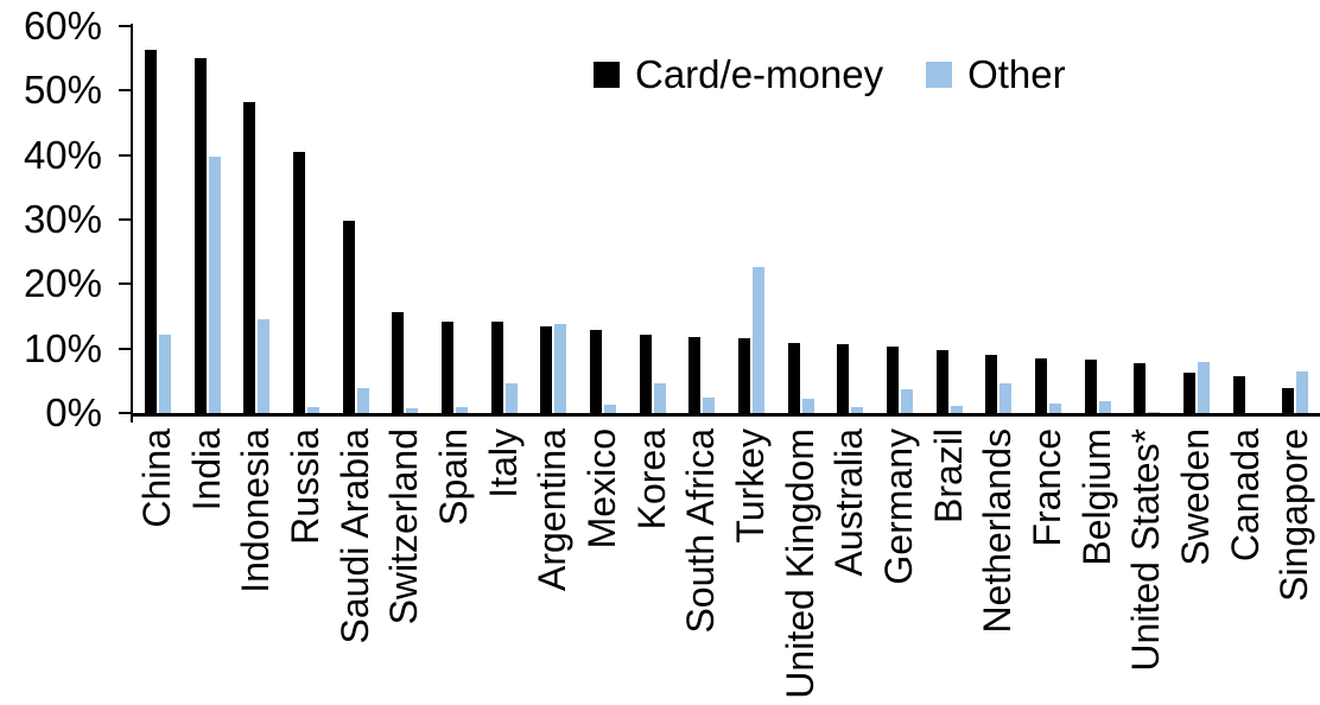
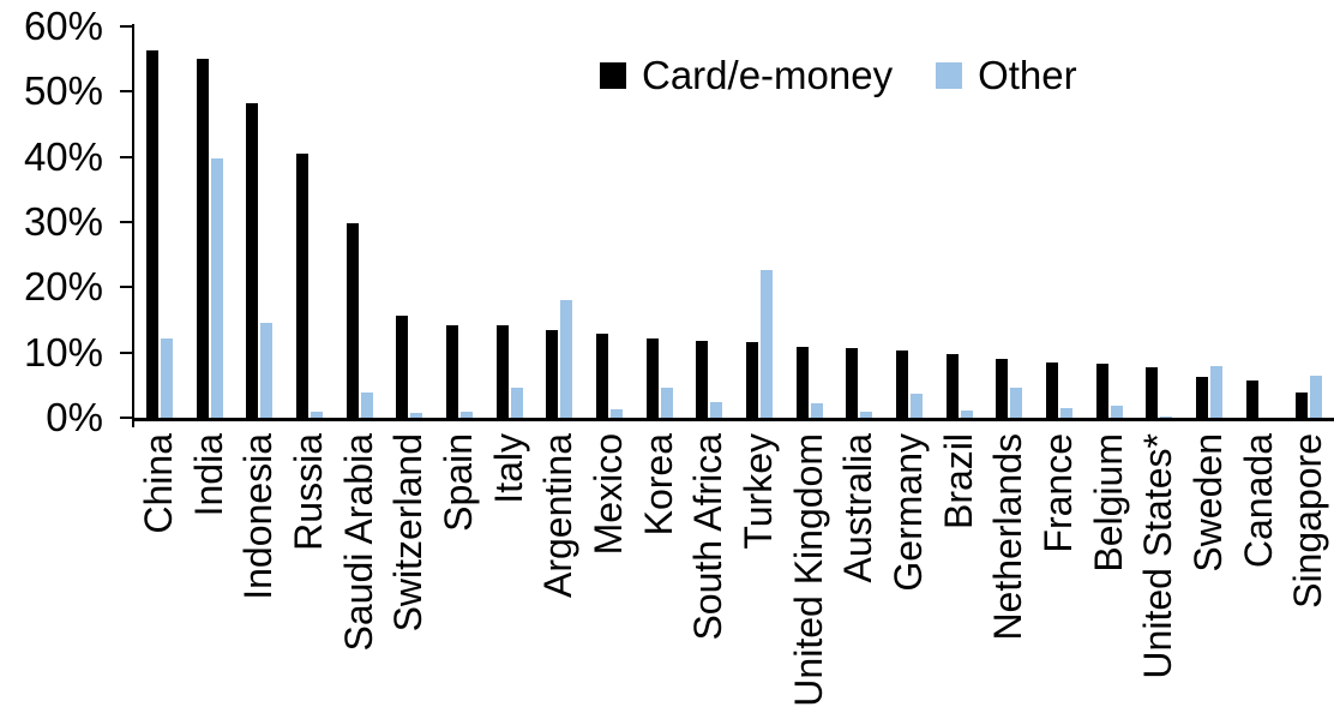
Other/Argentina: 14% -> 18%
